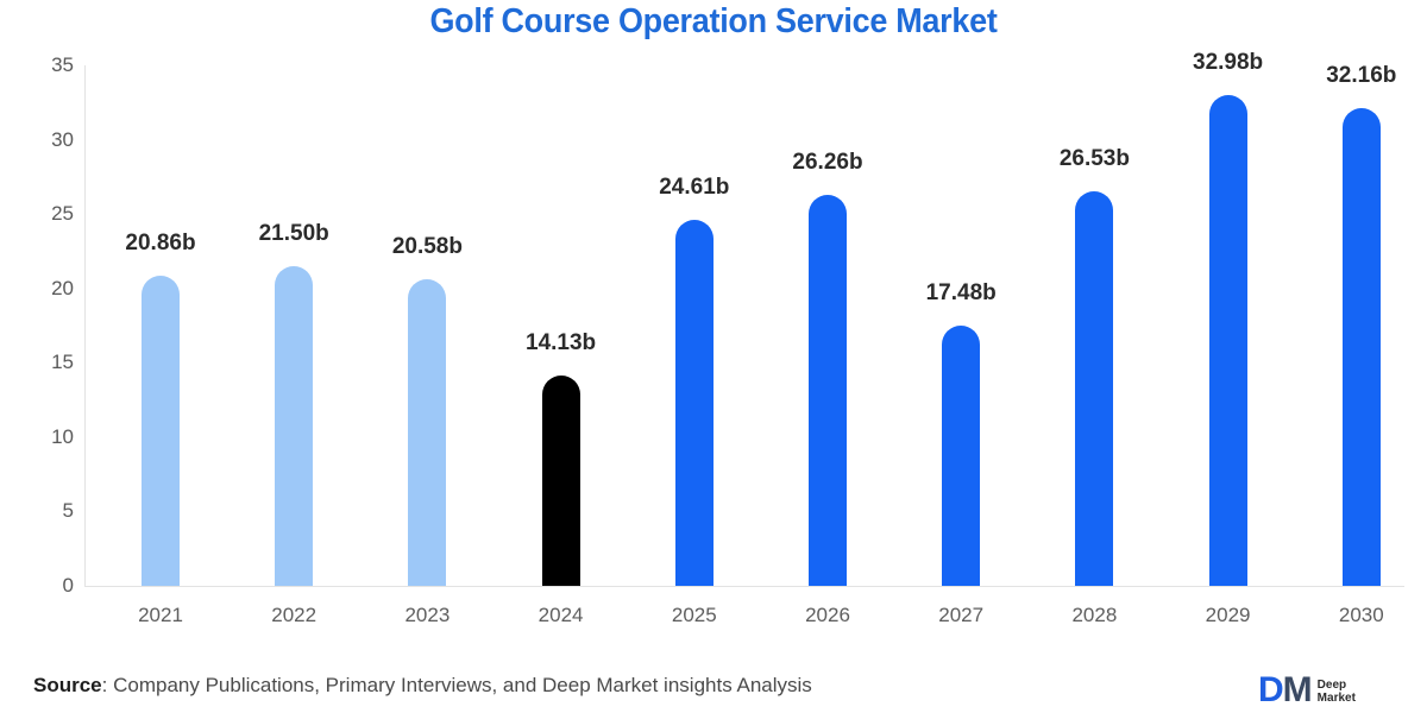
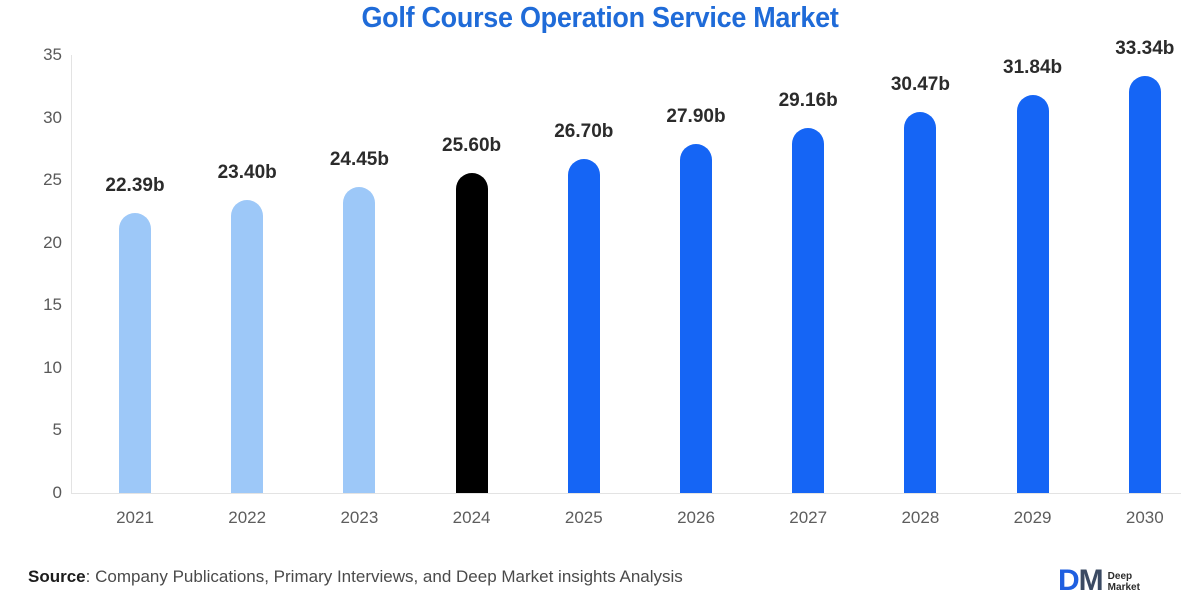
2021: 20.86b -> 22.39b
2022: 21.50b -> 23.40b
2023: 20.58b -> 24.45b
2024: 14.13b -> 25.60b
2025: 24.61b -> 26.70b
2026: 26.26b -> 27.90b
2027: 17.48b -> 29.16b
2028: 26.53b -> 30.47b
2029: 32.98b -> 31.84b
2030: 32.16b -> 33.34b
